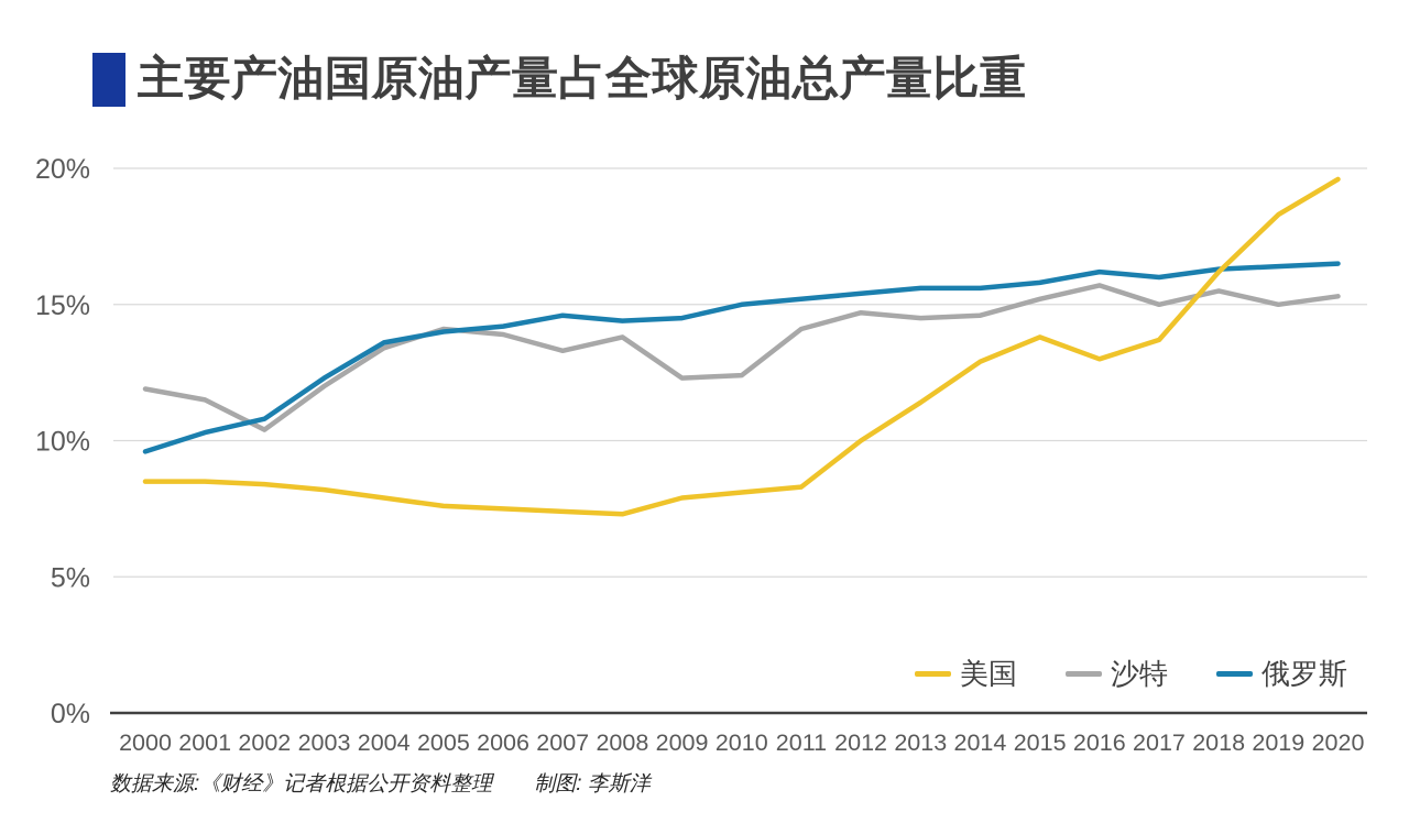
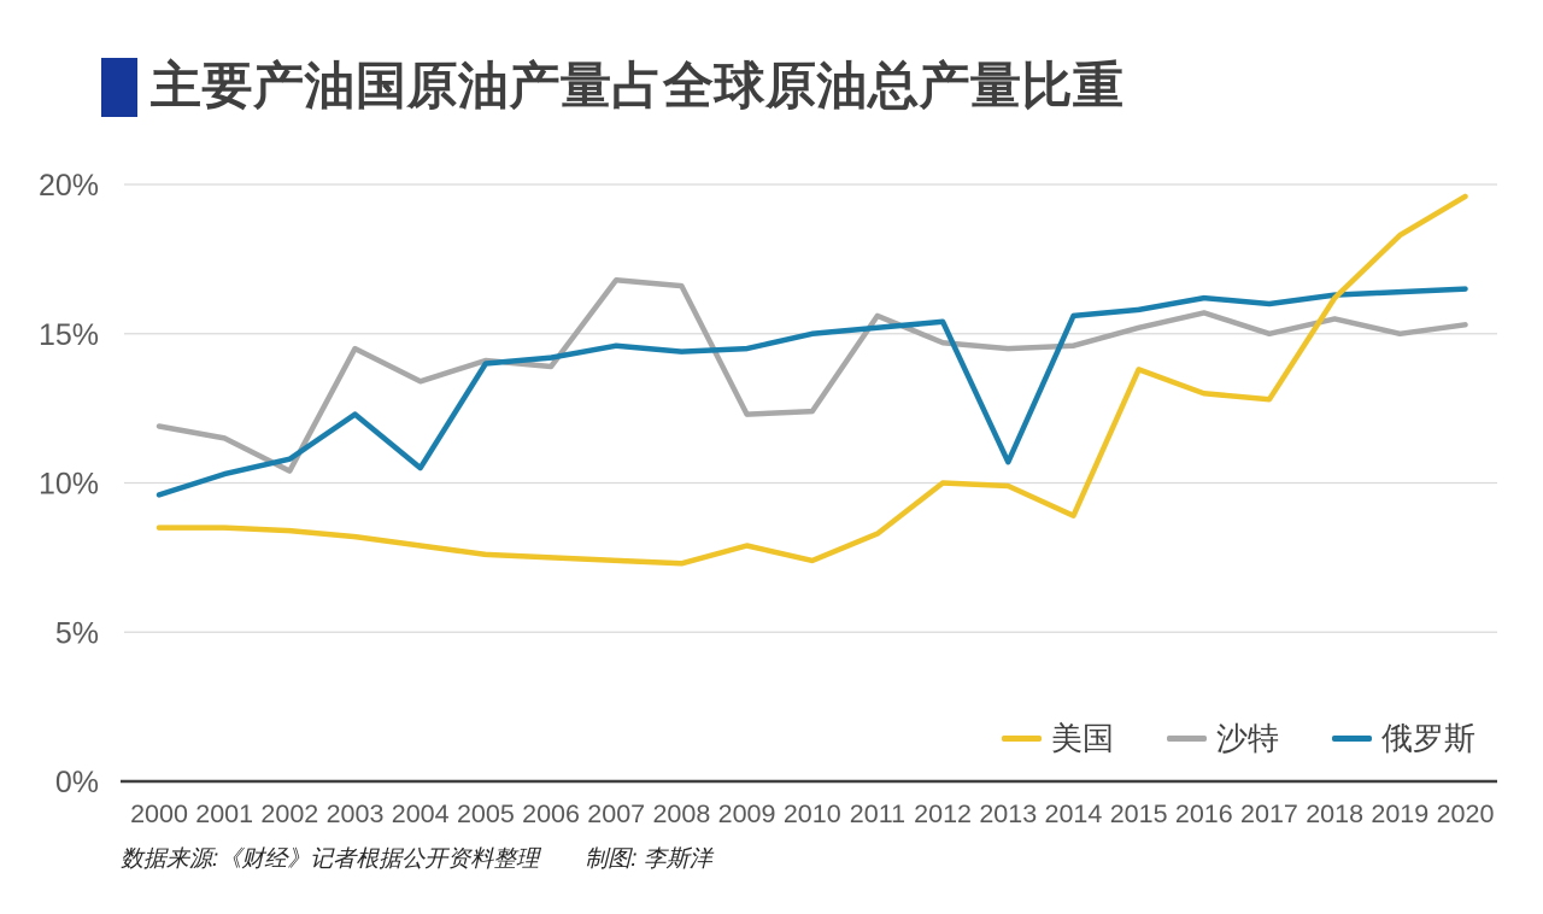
沙特/2003: 12.0% -> 14.5%
俄罗斯/2004: 13.6% -> 10.5%
沙特/2007: 13.3% -> 16.8%
沙特/2008: 13.8% -> 16.6%
美国/2010: 8.1% -> 7.4%
沙特/2011: 14.1% -> 15.6%
美国/2013: 11.4% -> 9.9%
俄罗斯/2013: 15.6% -> 10.7%
美国/2014: 12.9% -> 8.9%
美国/2017: 13.7% -> 12.8%
